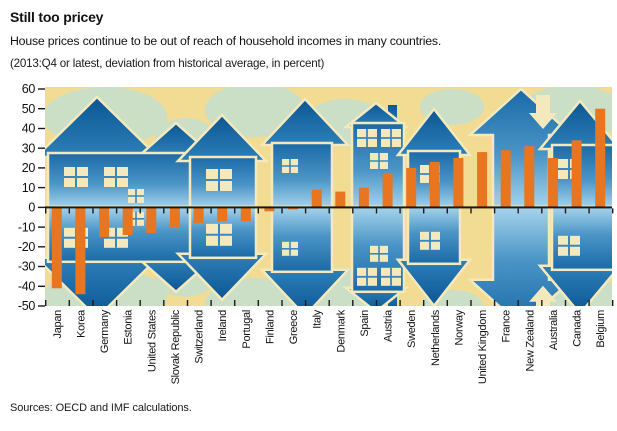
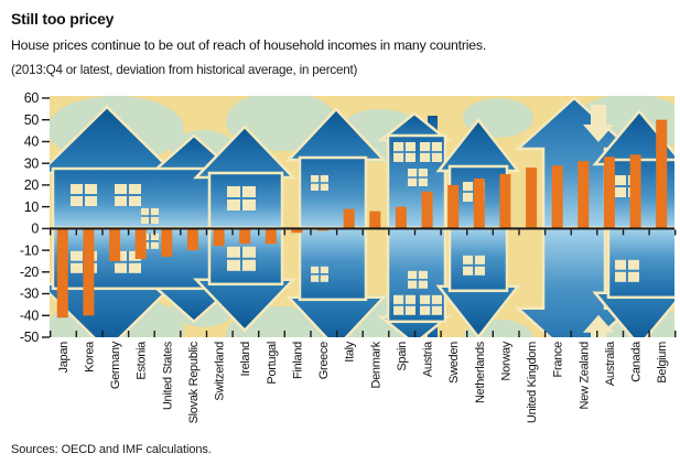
Korea: -44 -> -40
Australia: 25 -> 33
